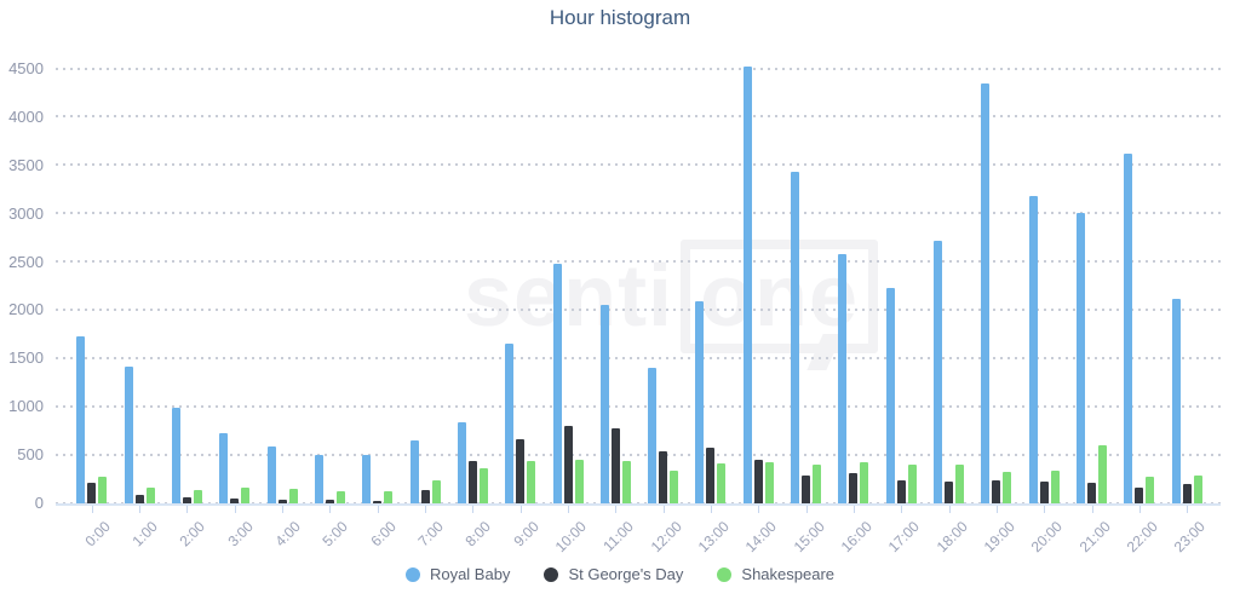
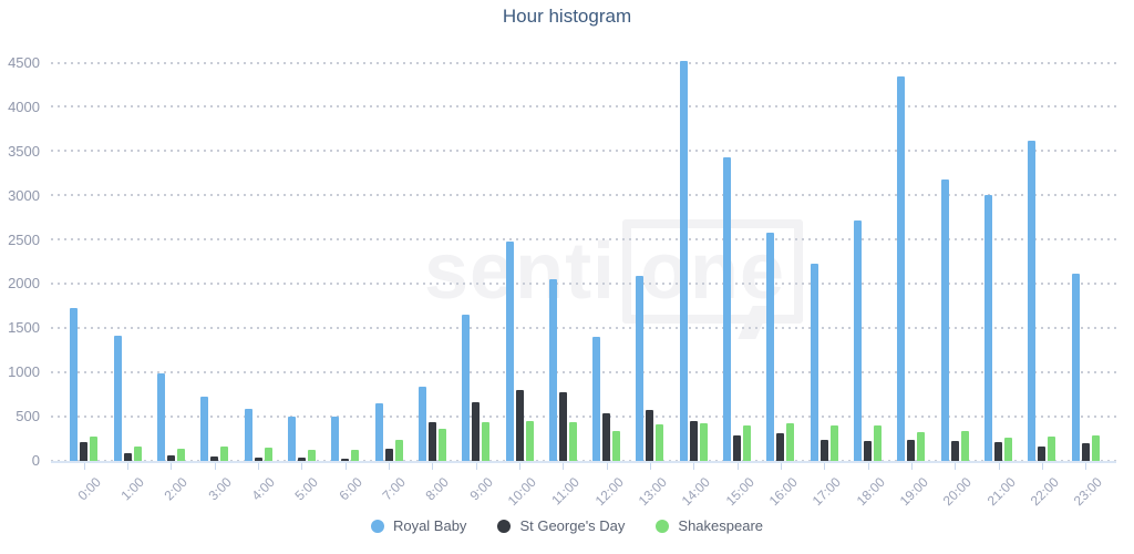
Shakespeare/21:00: 600 -> 300
